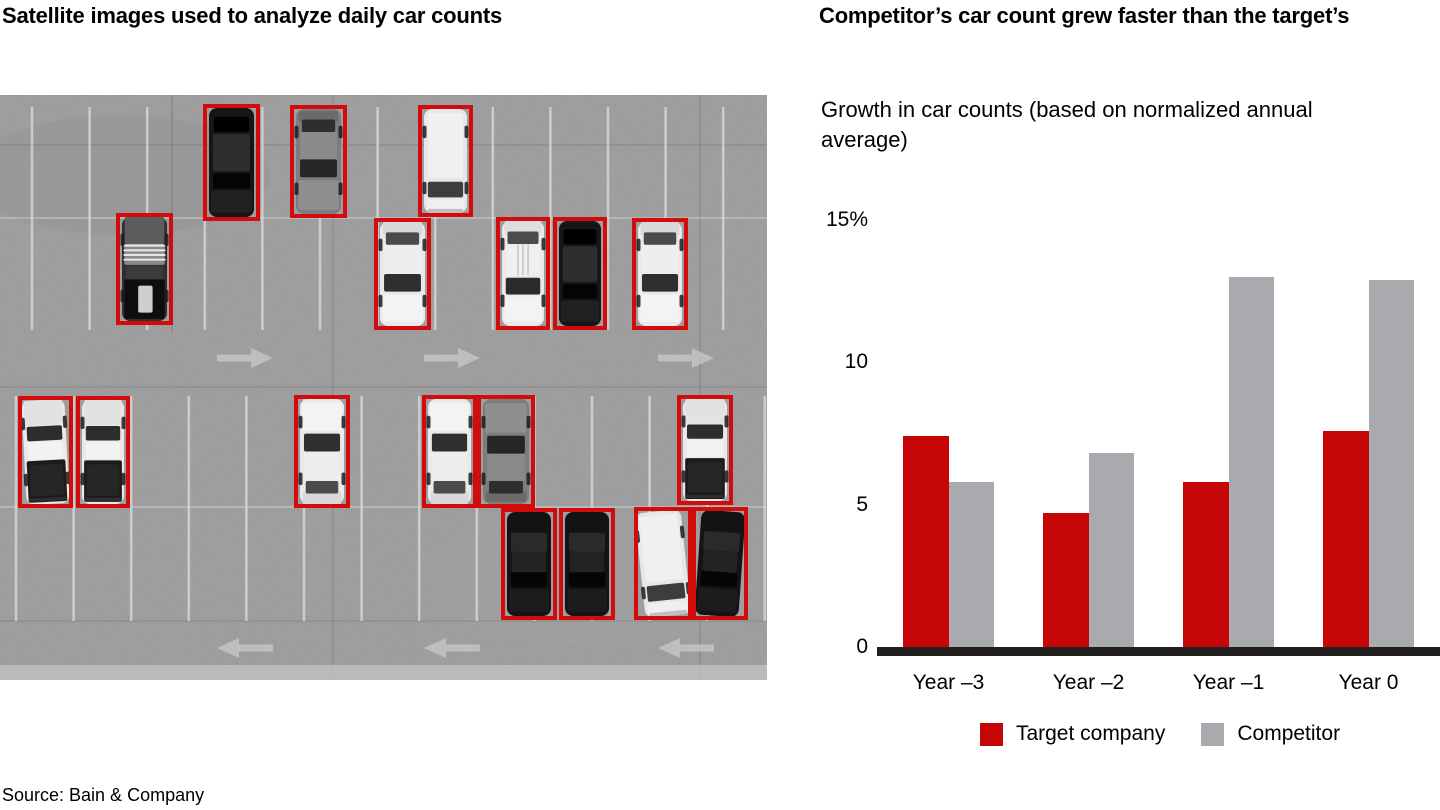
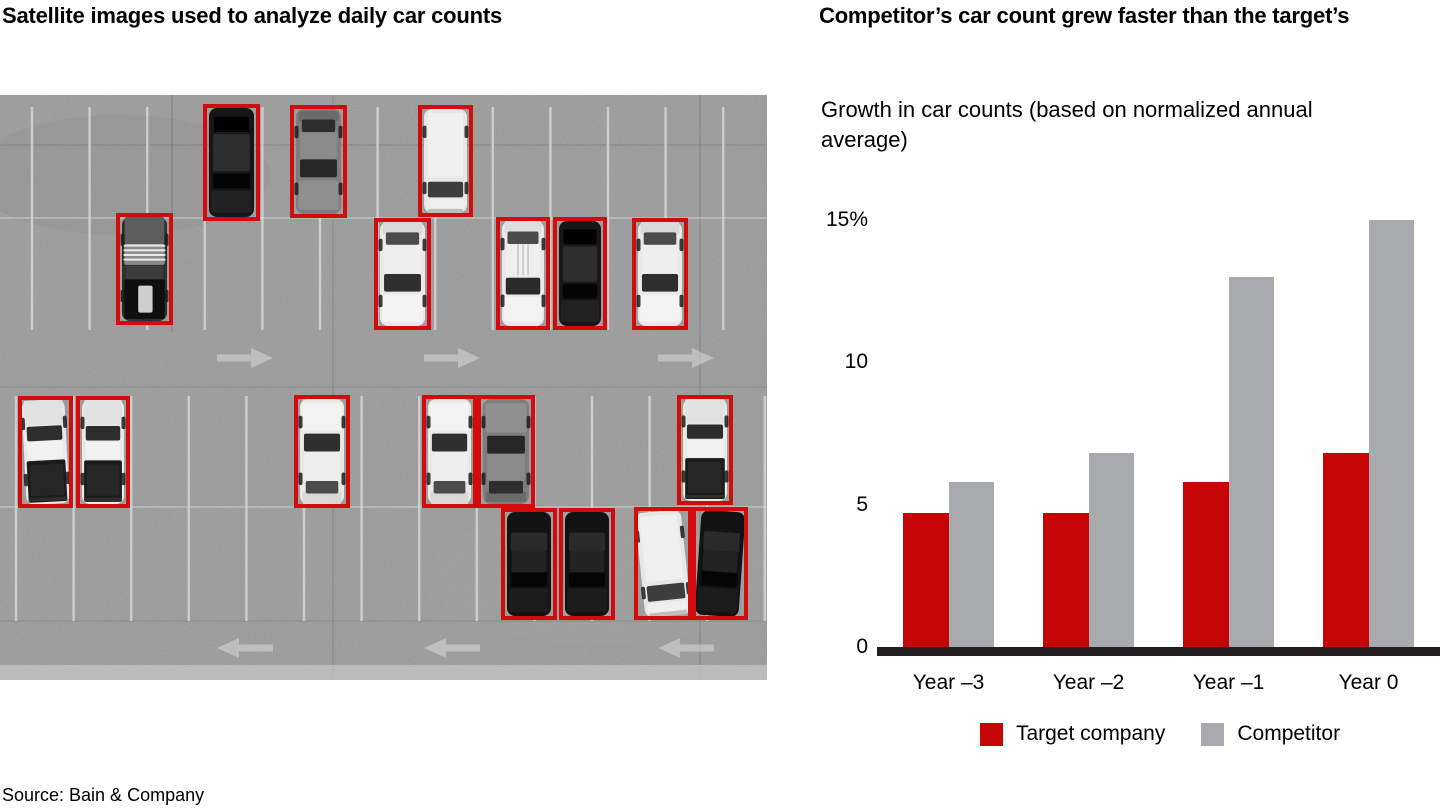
Target company/Year –3: 7.4% -> 4.7%
Target company/Year 0: 7.6% -> 6.8%
Competitor/Year 0: 12.9% -> 15.0%
